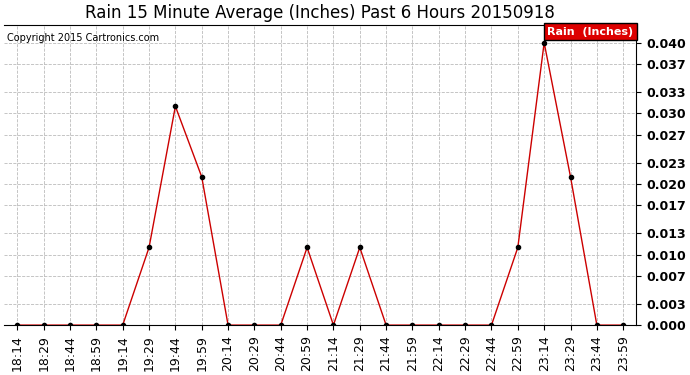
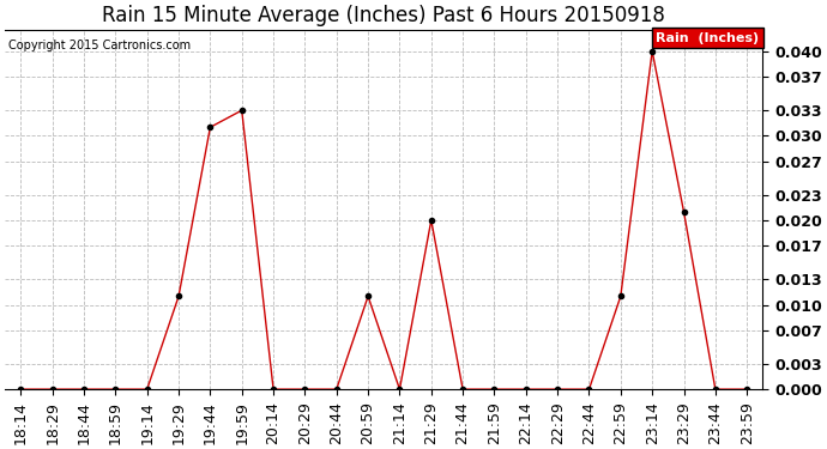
19:59: 0.021 -> 0.033
21:29: 0.011 -> 0.020
